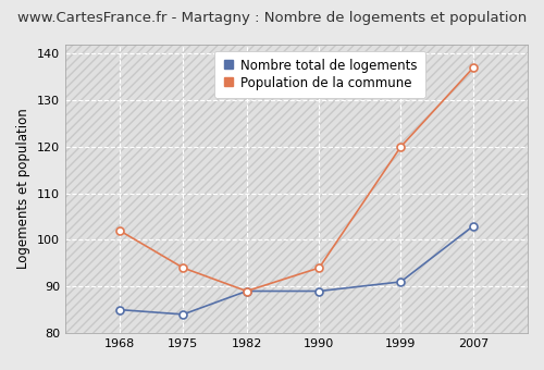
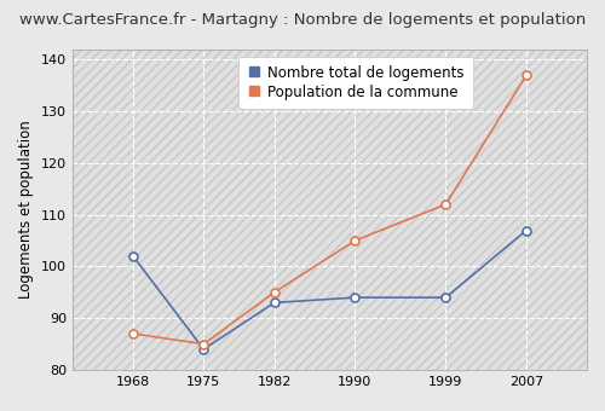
Nombre total de logements/1968: 85 -> 102
Population de la commune/1968: 102 -> 87
Population de la commune/1975: 94 -> 85
Nombre total de logements/1982: 89 -> 93
Population de la commune/1982: 89 -> 95
Nombre total de logements/1990: 89 -> 94
Population de la commune/1990: 94 -> 105
Nombre total de logements/1999: 91 -> 94
Population de la commune/1999: 120 -> 112
Nombre total de logements/2007: 103 -> 107
